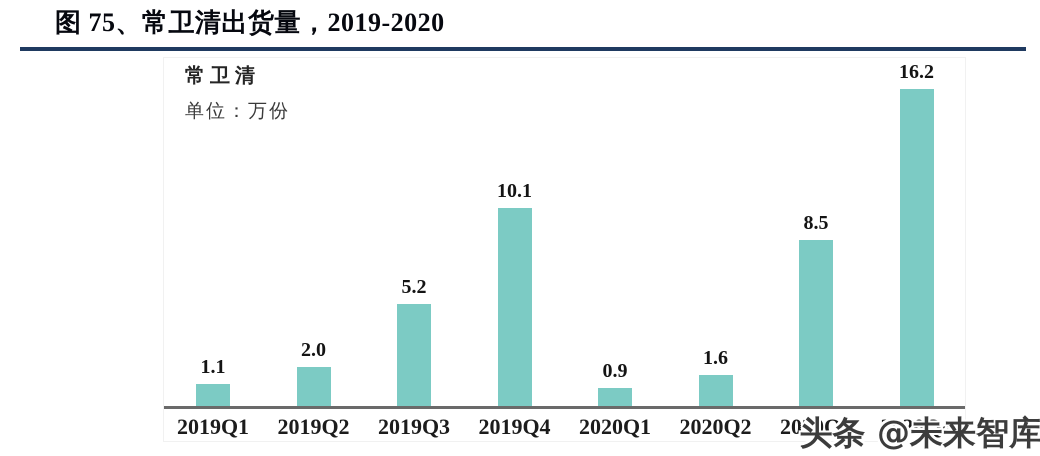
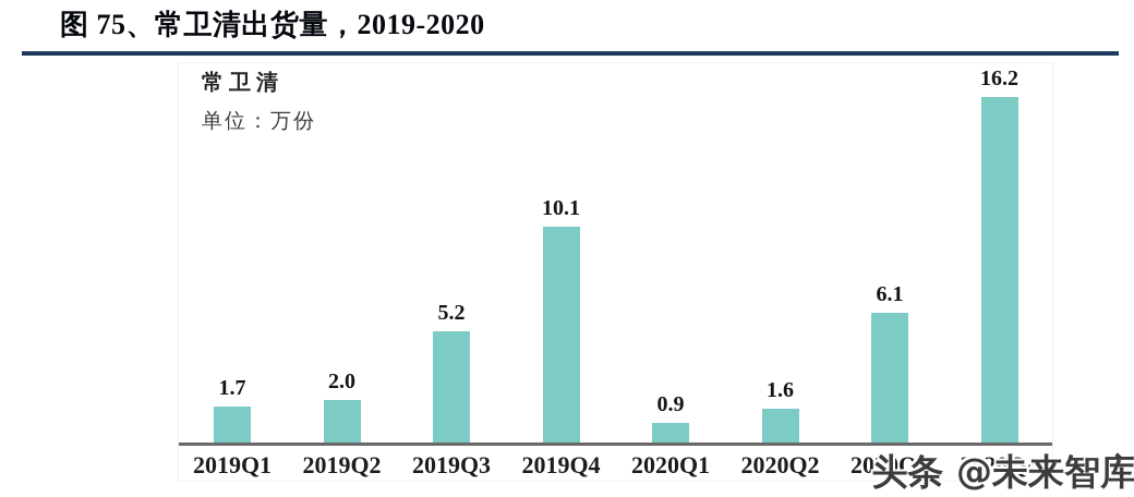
2019Q1: 1.1 -> 1.7
2020Q3: 8.5 -> 6.1
